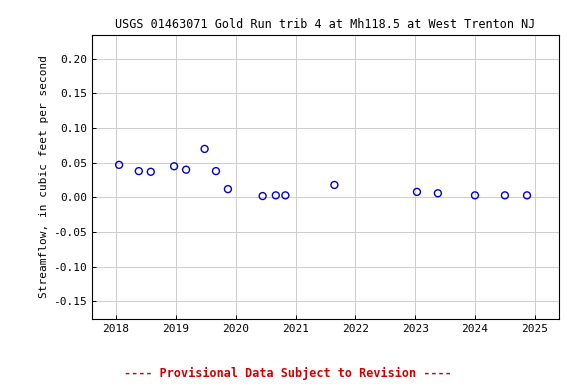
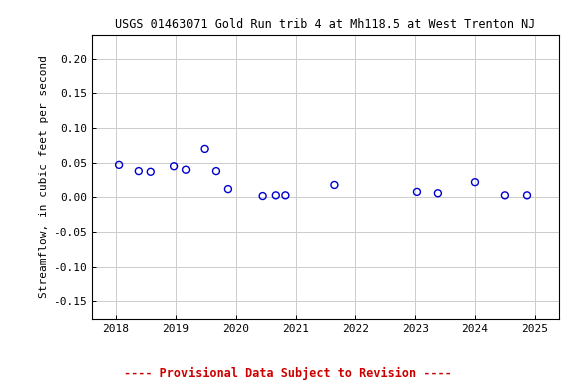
2024: 0.003 -> 0.022
